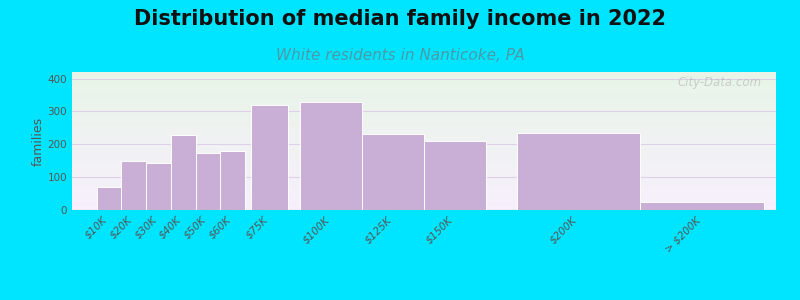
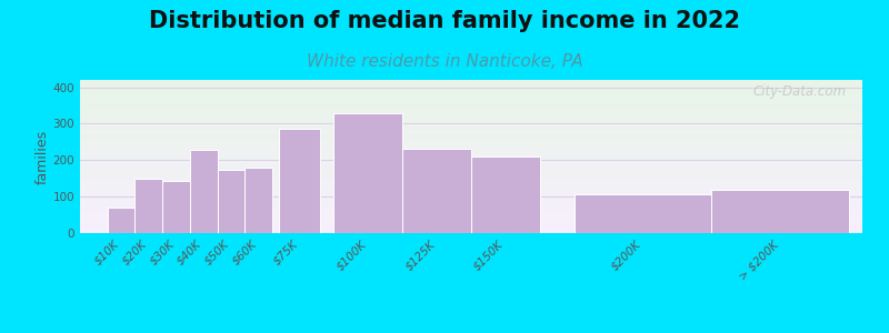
$75K: 320 -> 287
$200K: 235 -> 107
> $200K: 25 -> 120
